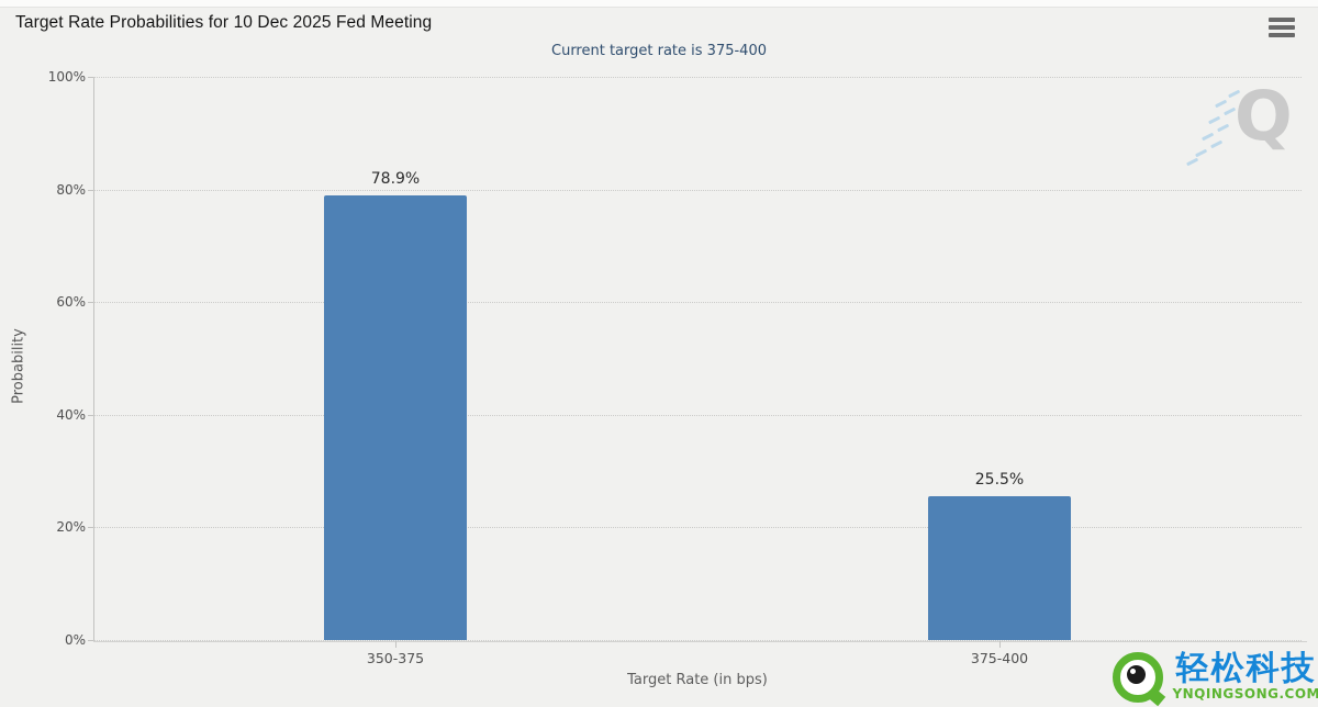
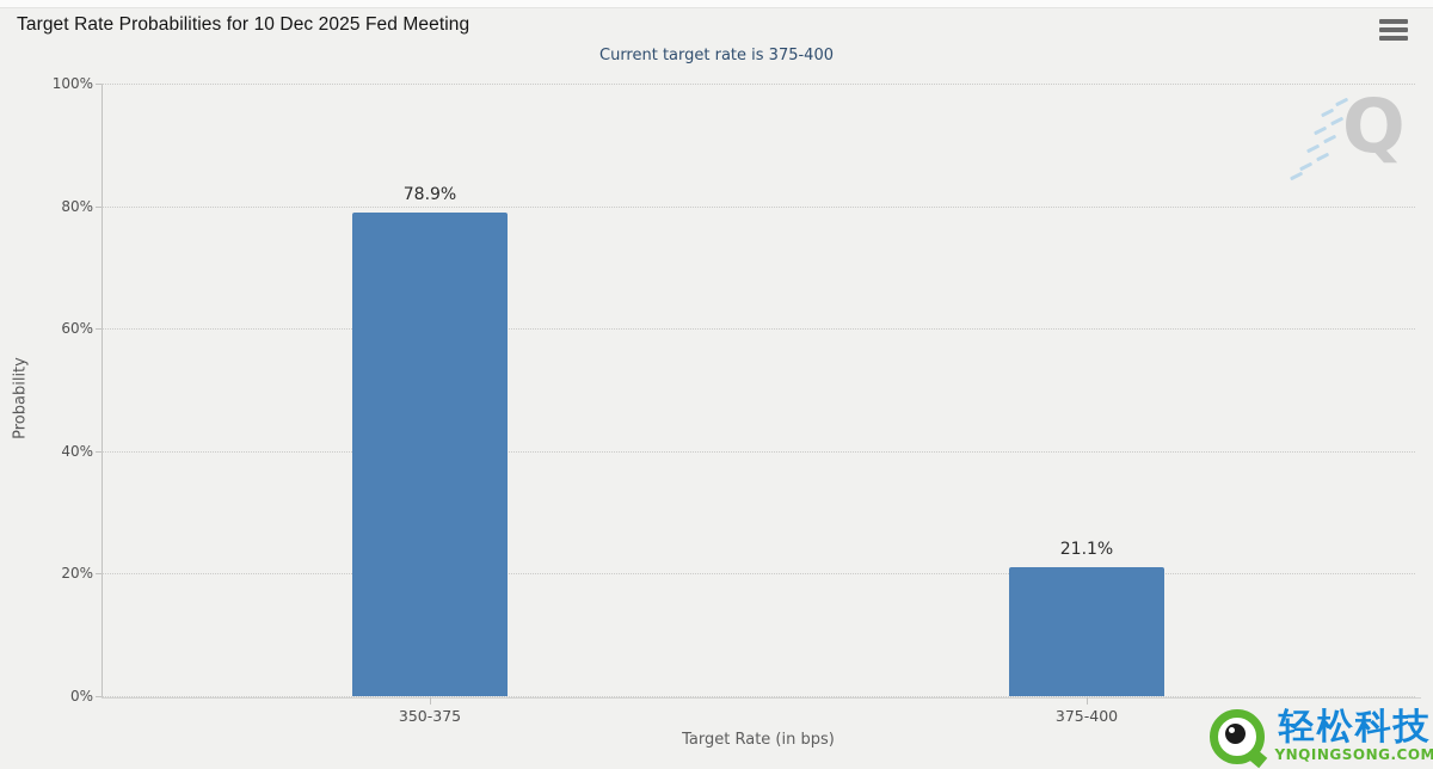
375-400: 25.5% -> 21.1%
